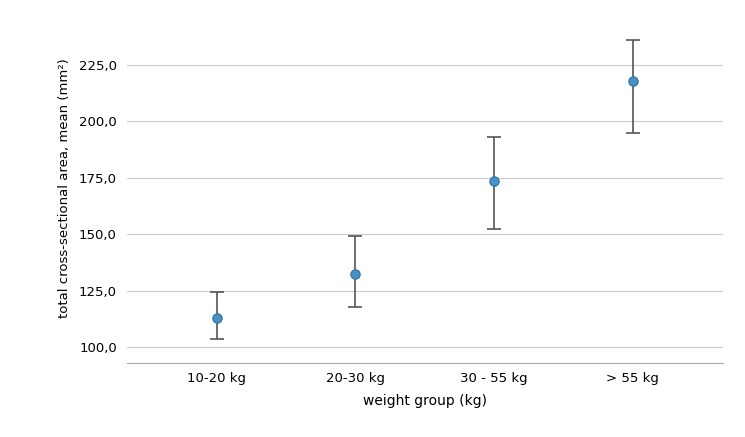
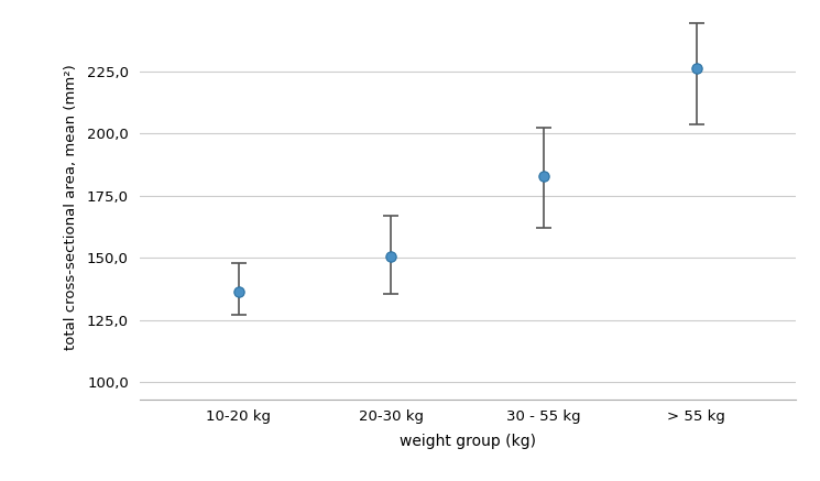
10-20 kg: 113,0 -> 136,5
20-30 kg: 132,5 -> 150,5
30 - 55 kg: 173,5 -> 183,0
> 55 kg: 218,0 -> 226,5
